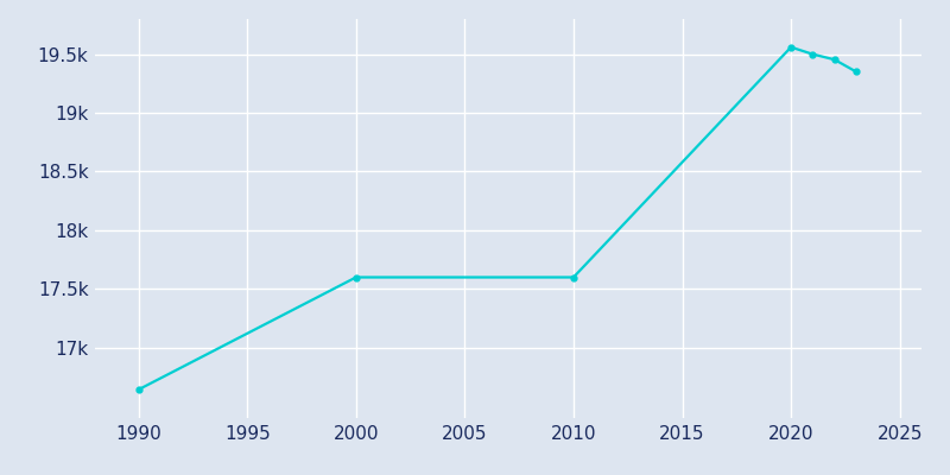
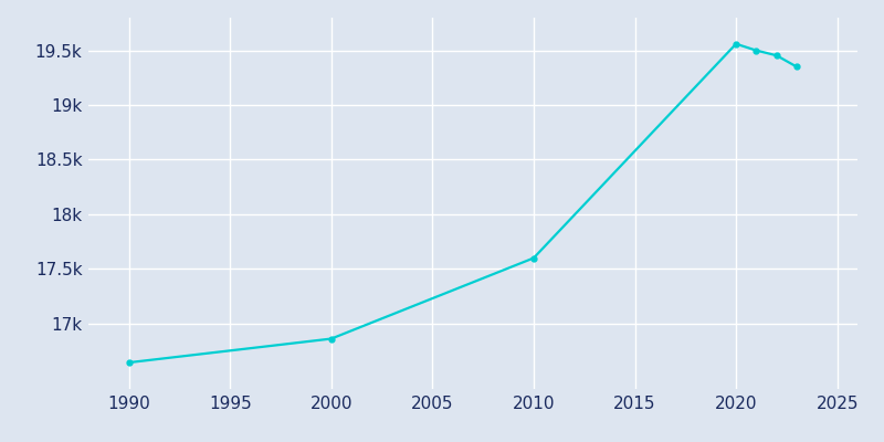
2000: 17.60k -> 16.86k
